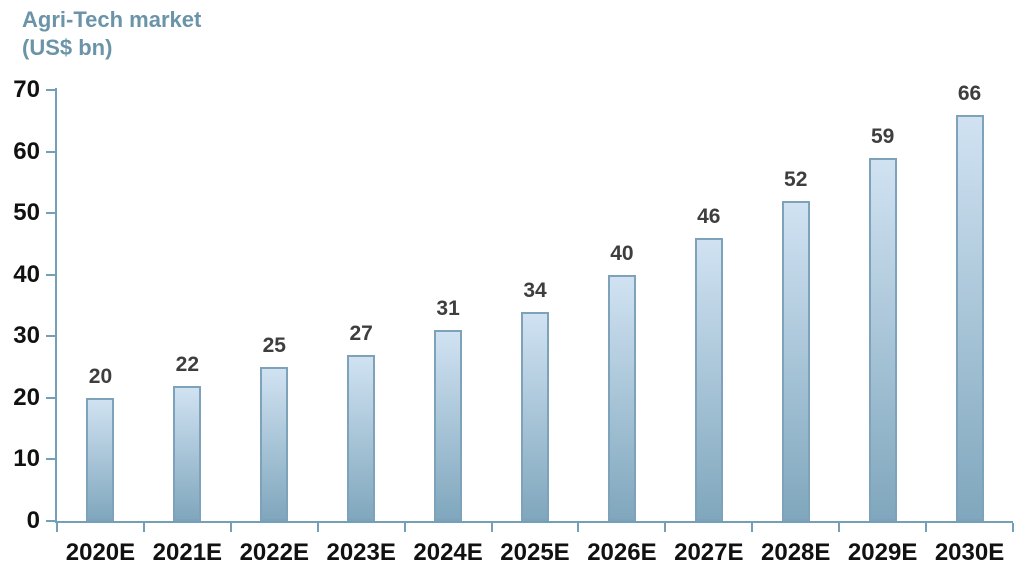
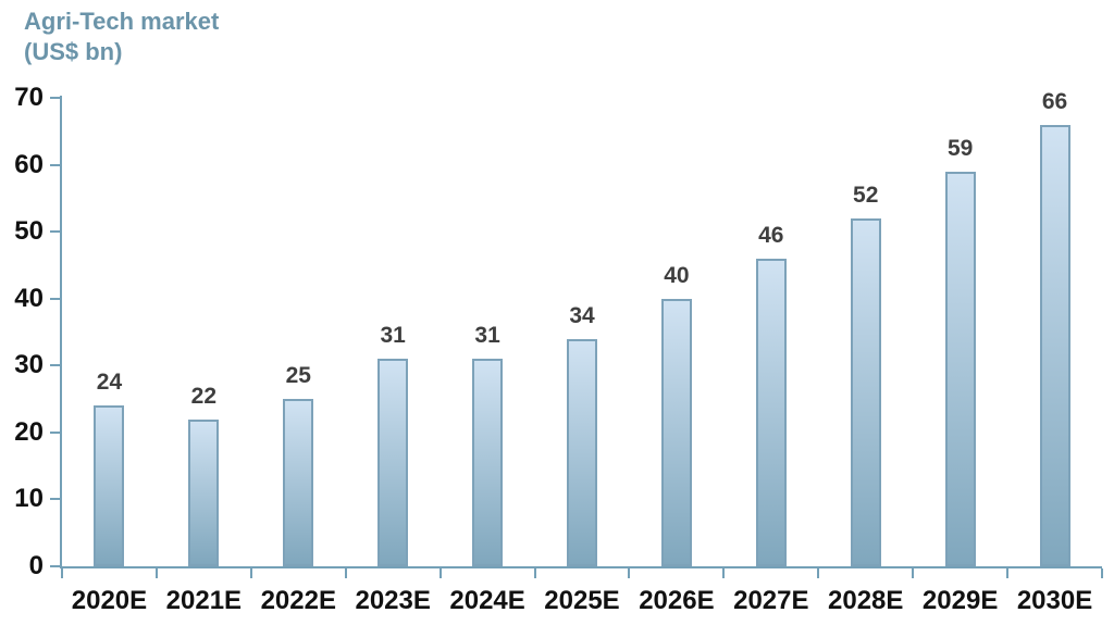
2020E: 20 -> 24
2023E: 27 -> 31
